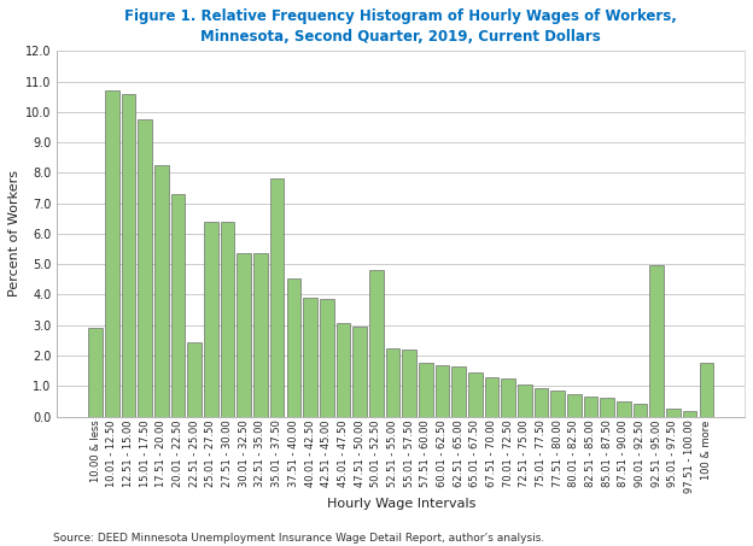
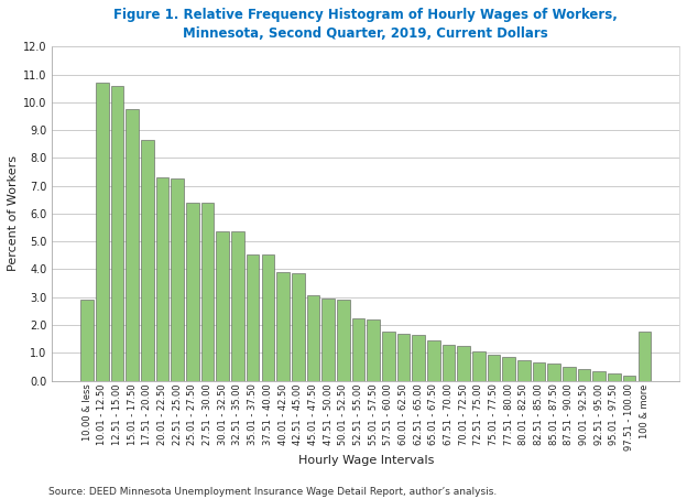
17.51 - 20.00: 8.25 -> 8.65
22.51 - 25.00: 2.45 -> 7.25
35.01 - 37.50: 7.80 -> 4.55
50.01 - 52.50: 4.80 -> 2.90
92.51 - 95.00: 4.95 -> 0.35
